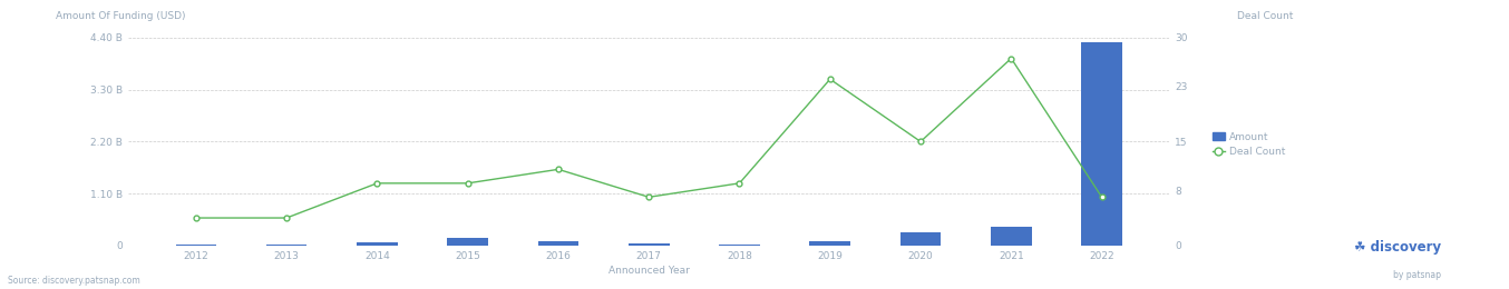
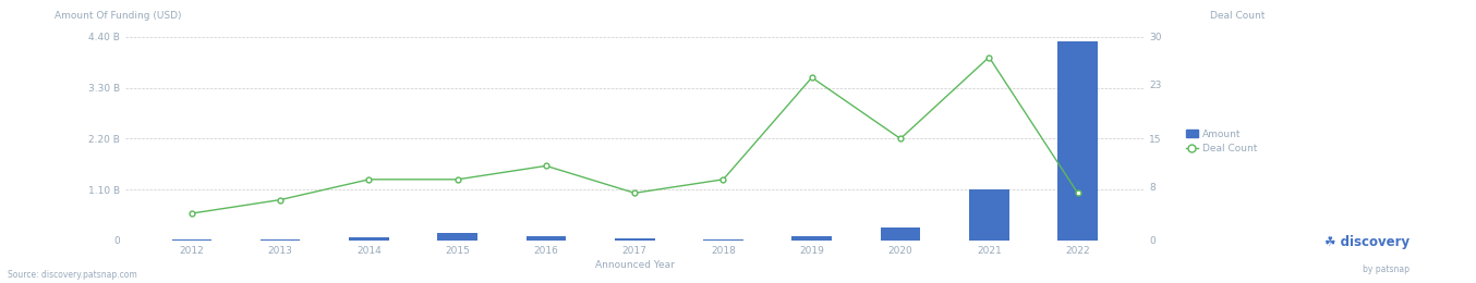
Deal Count/2013: 4 -> 6
Amount/2021: 0.40 B -> 1.10 B
